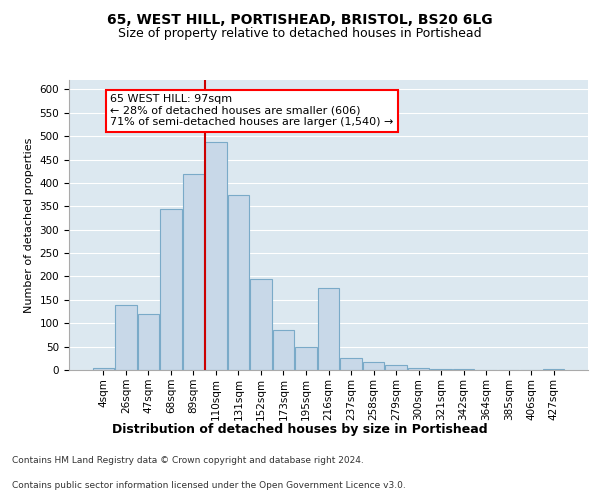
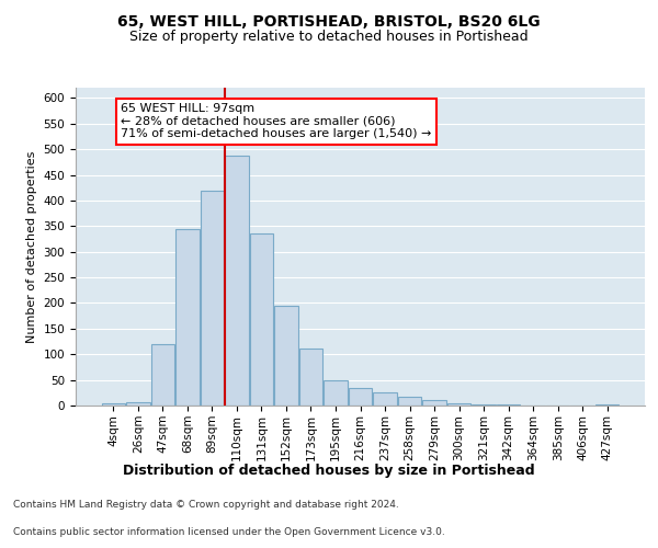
26sqm: 140 -> 7
131sqm: 375 -> 335
173sqm: 85 -> 112
216sqm: 175 -> 35
